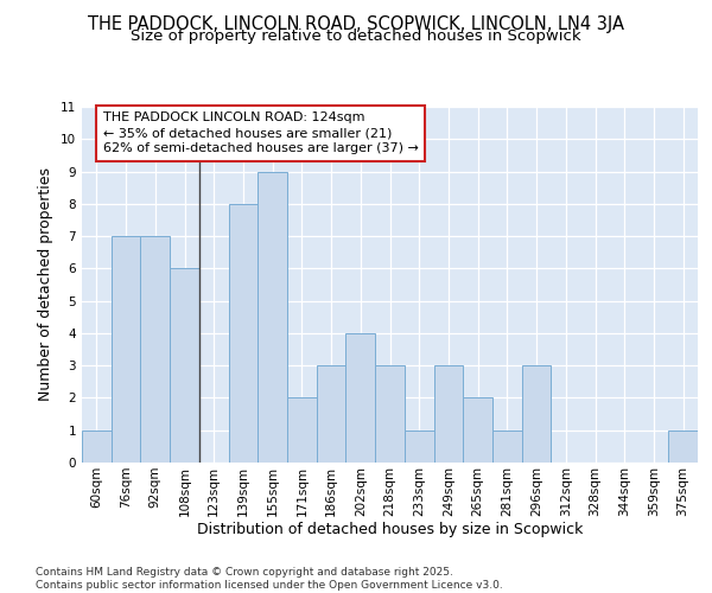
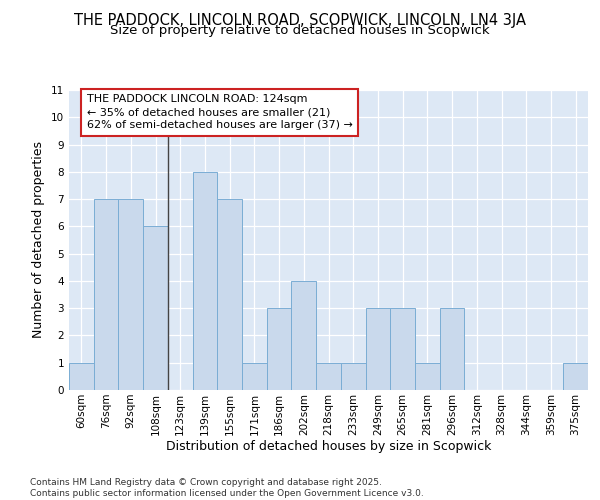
155sqm: 9 -> 7
171sqm: 2 -> 1
218sqm: 3 -> 1
265sqm: 2 -> 3
